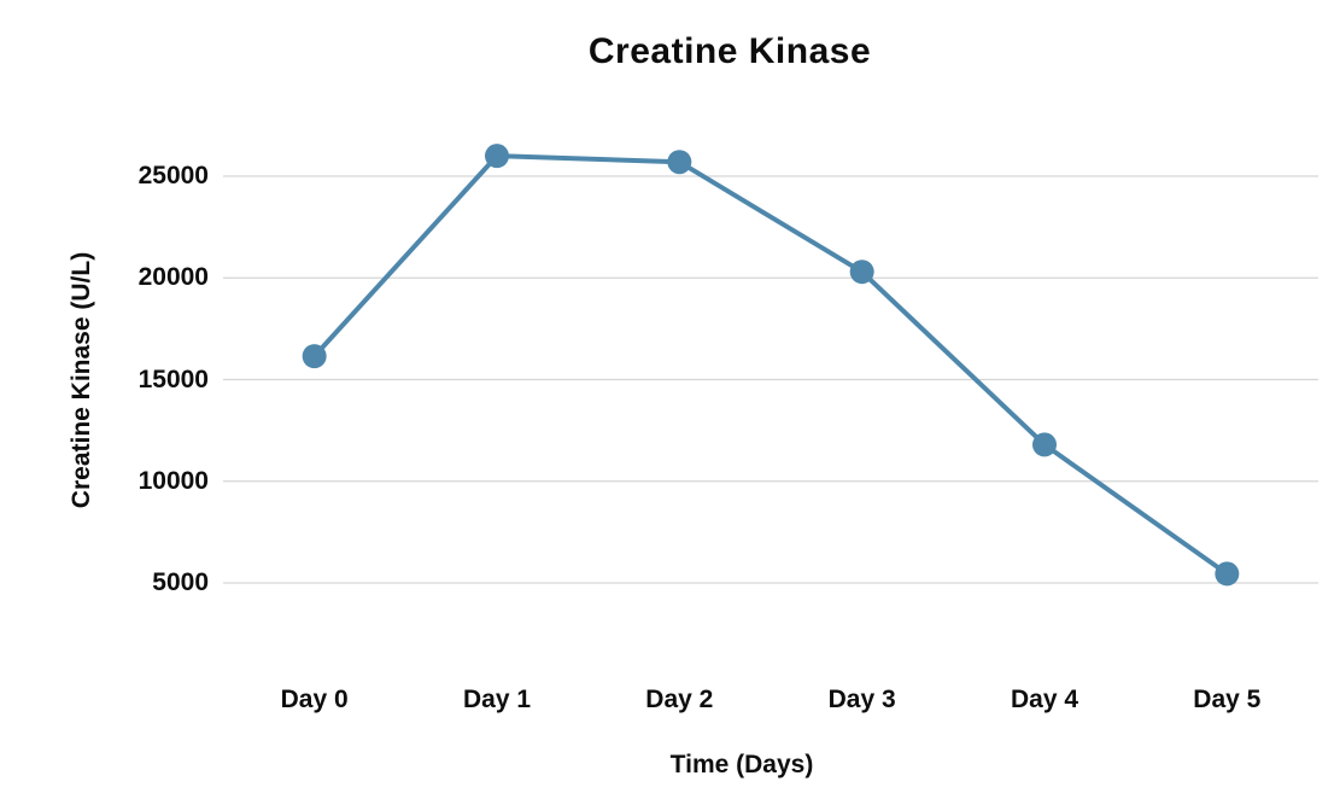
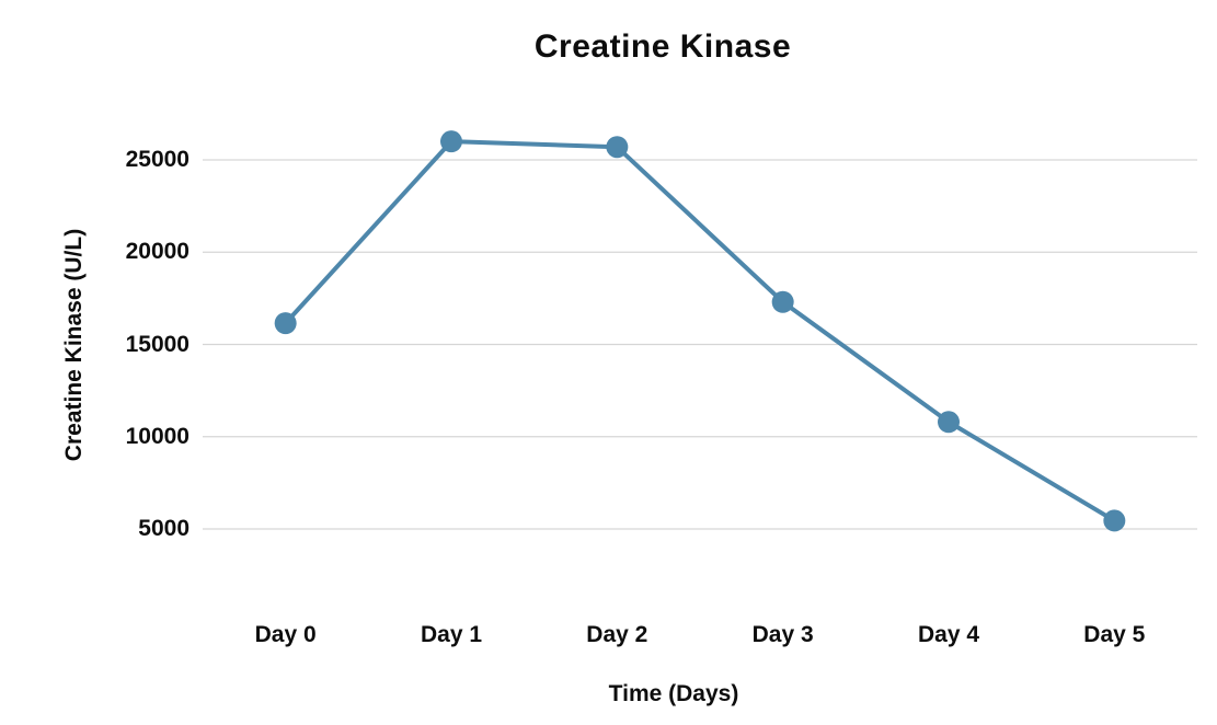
Day 3: 20300 -> 17300
Day 4: 11800 -> 10800
